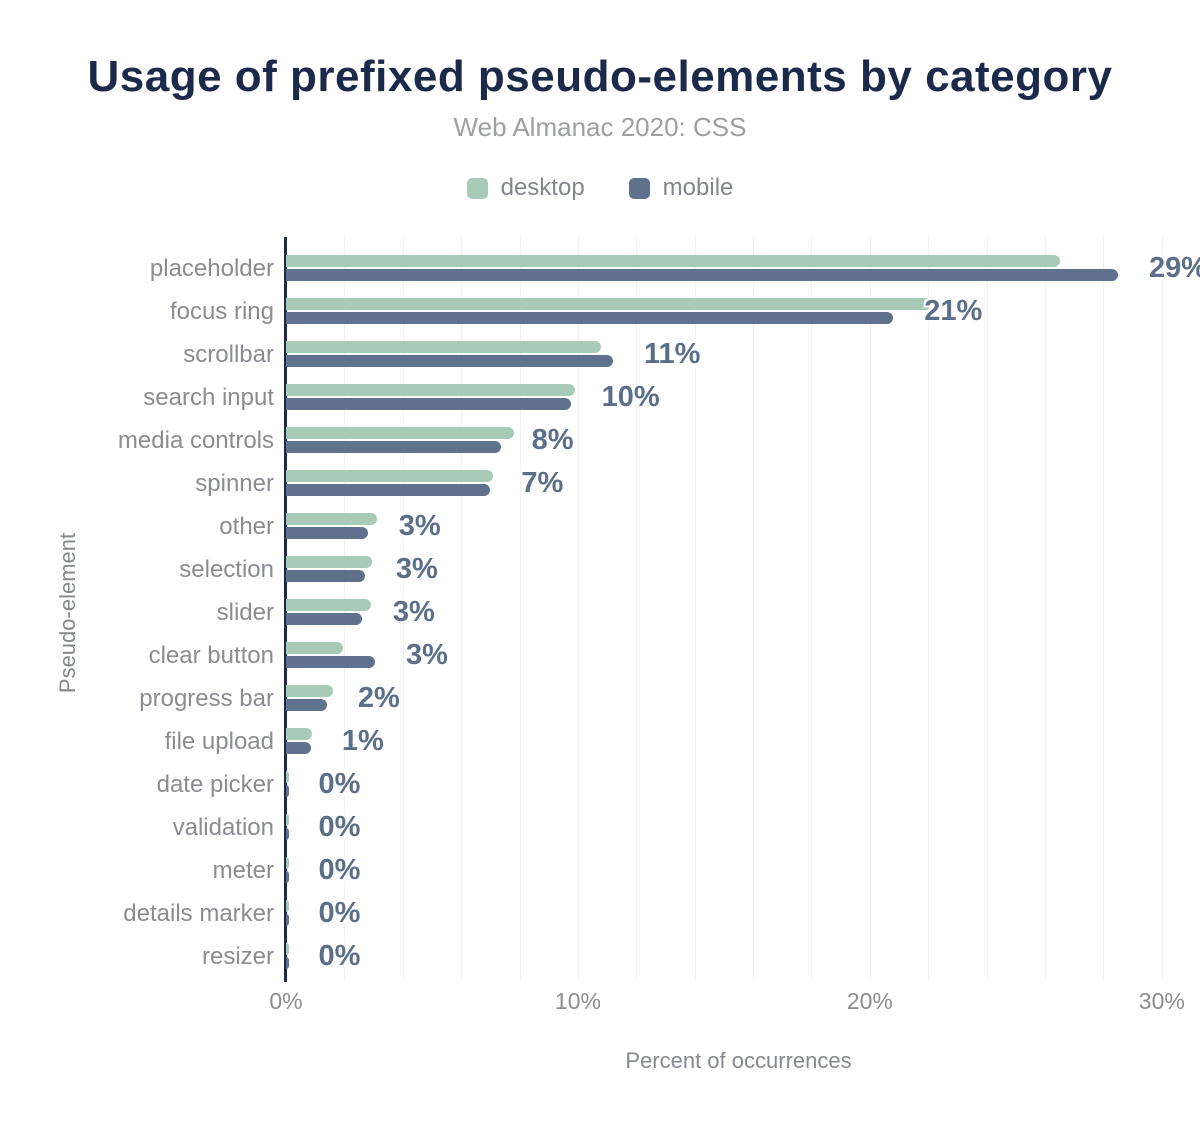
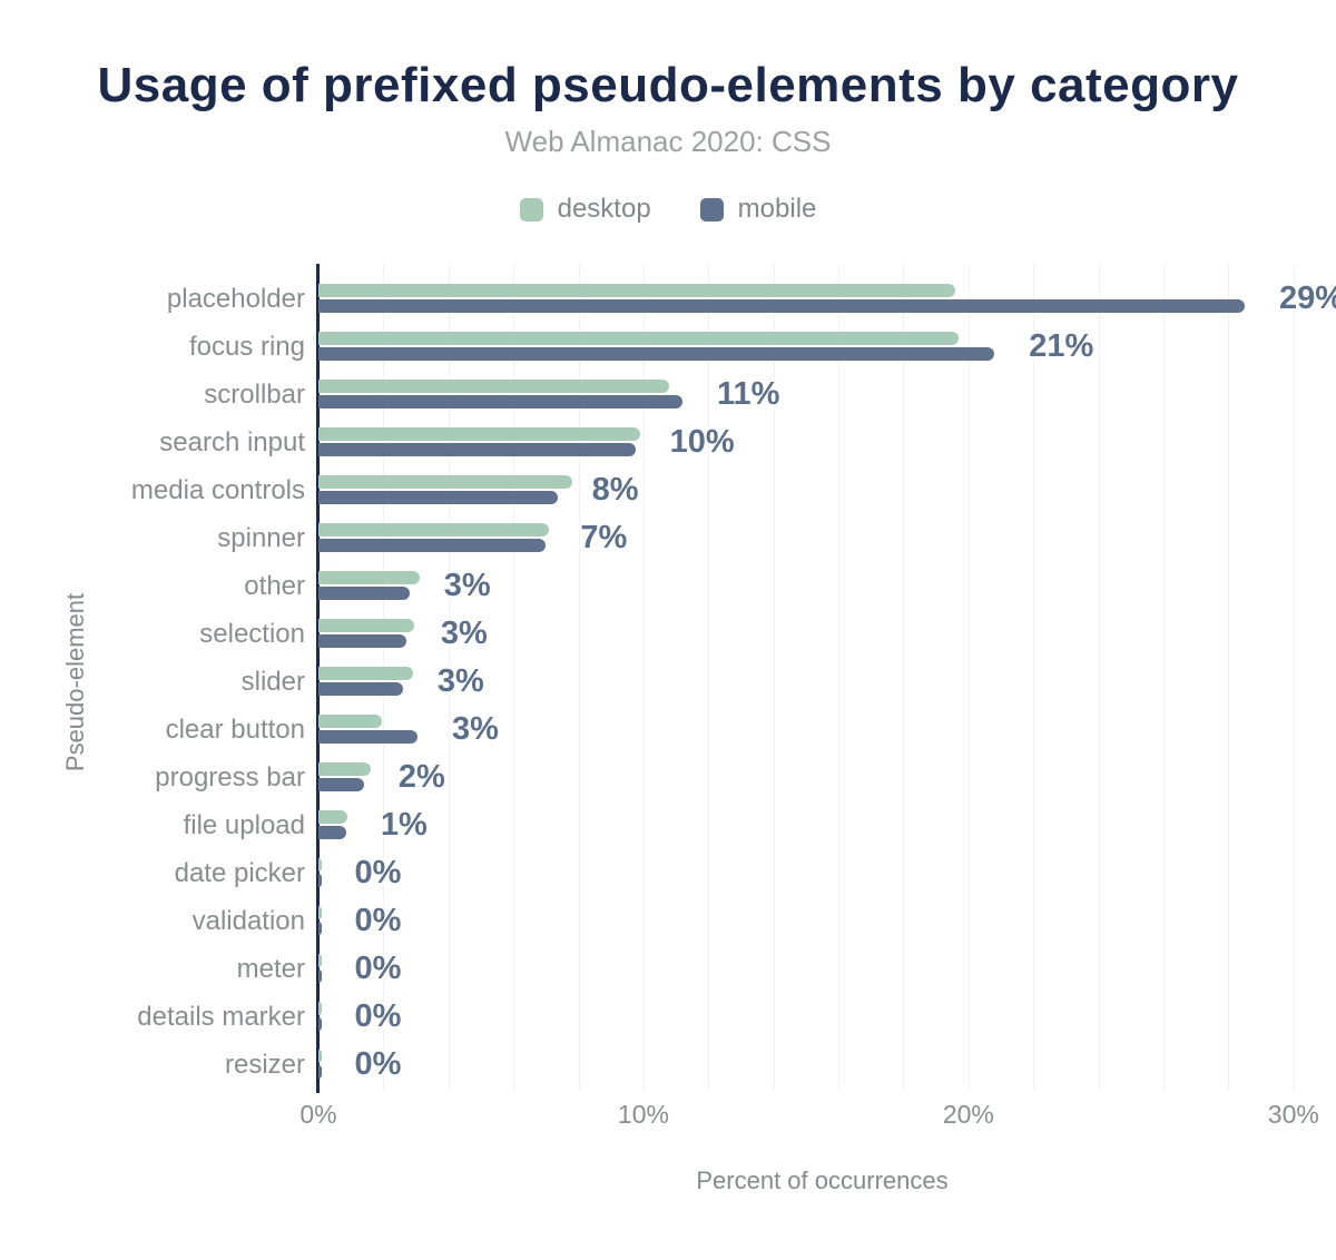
desktop/placeholder: 26.5% -> 19.6%
desktop/focus ring: 22.3% -> 19.7%
